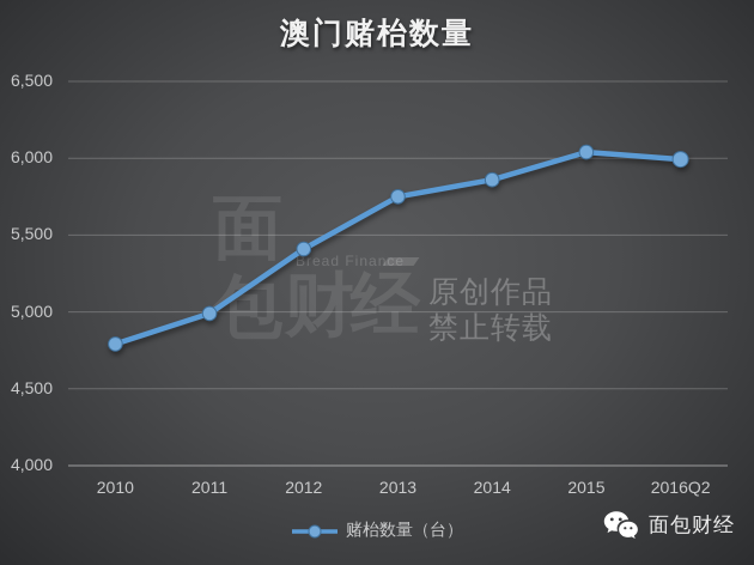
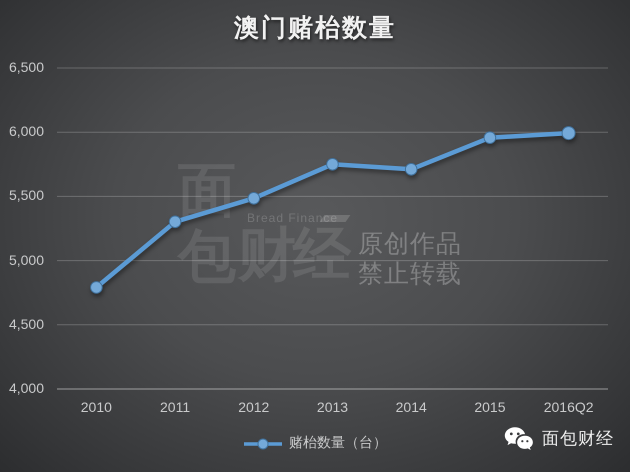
2011: 4990 -> 5300
2012: 5410 -> 5480
2014: 5860 -> 5710
2015: 6040 -> 5960
